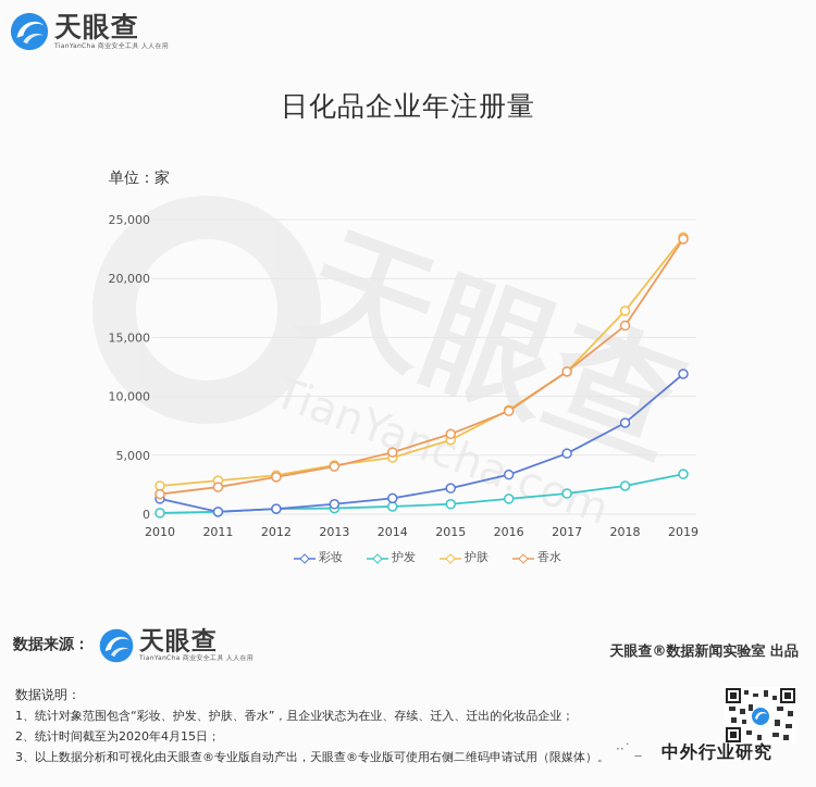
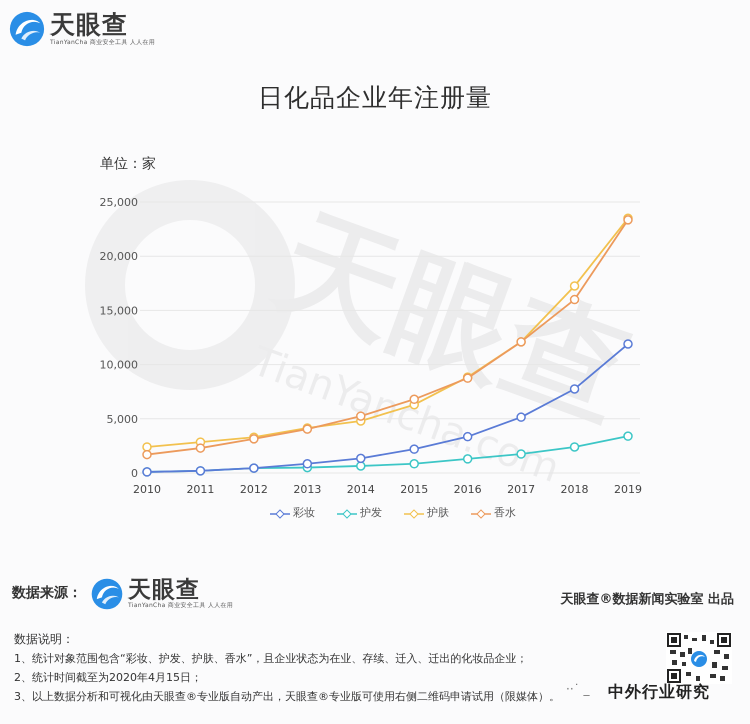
彩妆/2010: 1300 -> 100
